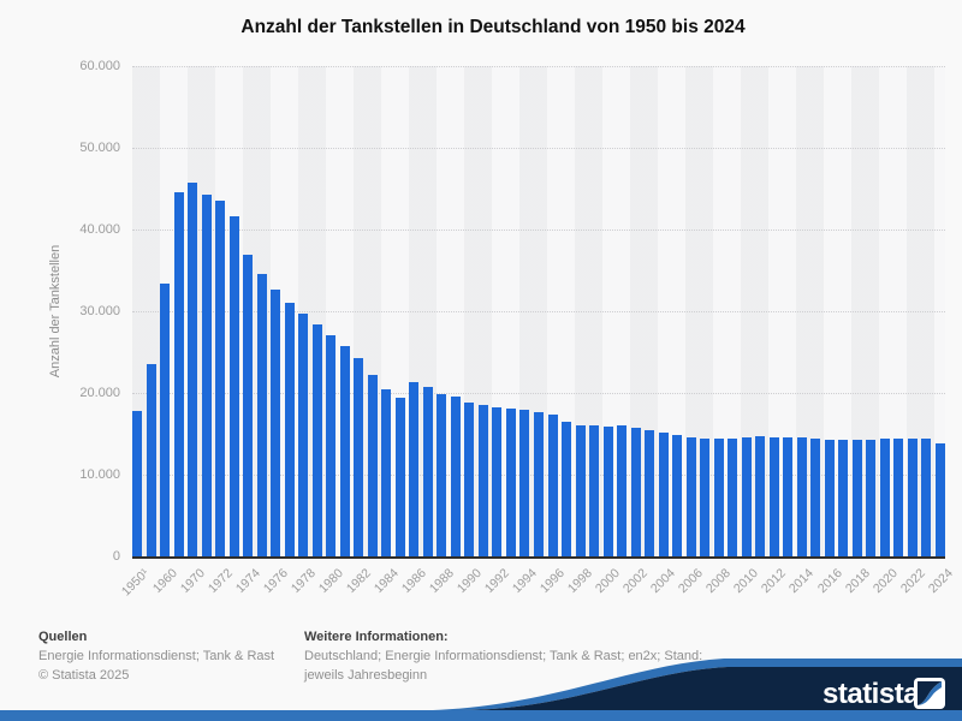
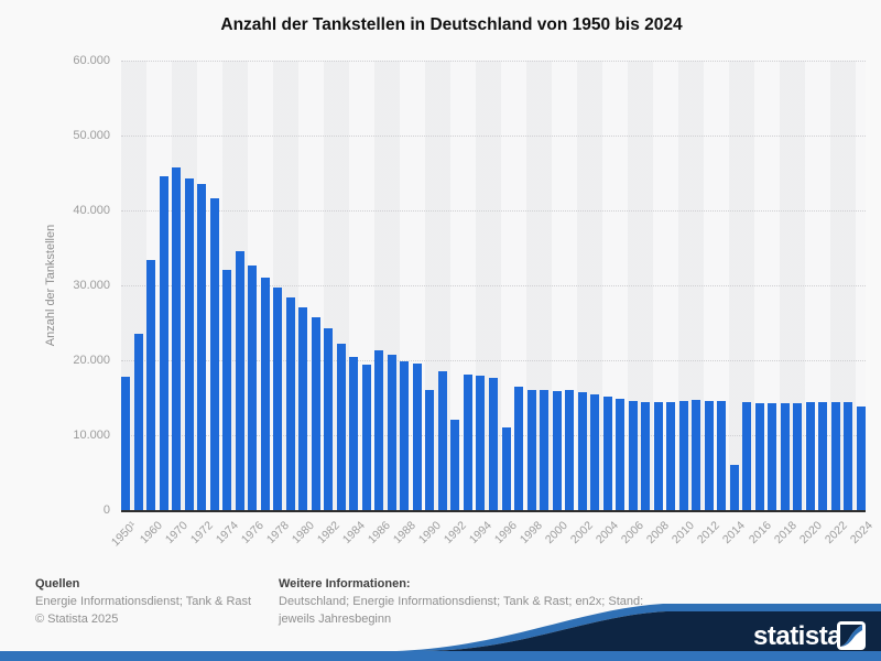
1974: 37000 -> 32000
1990: 19000 -> 16000
1992: 18000 -> 12000
1996: 17000 -> 11000
2014: 14000 -> 6000
